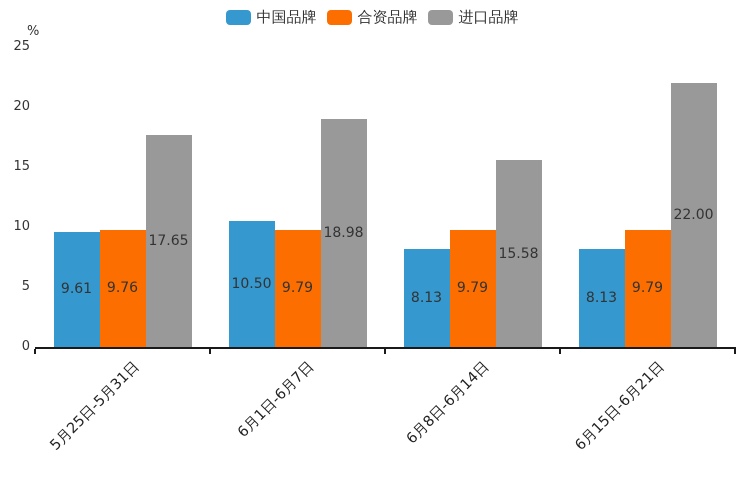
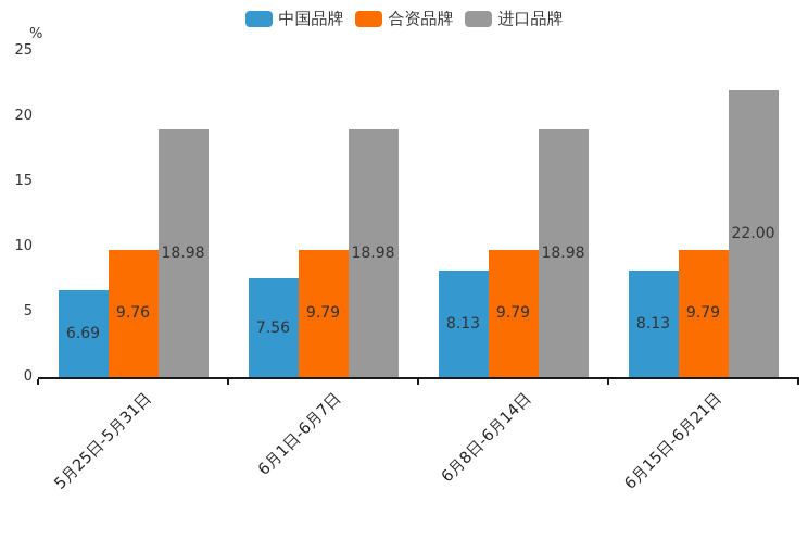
中国品牌/5月25日-5月31日: 9.61 -> 6.69
进口品牌/5月25日-5月31日: 17.65 -> 18.98
中国品牌/6月1日-6月7日: 10.50 -> 7.56
进口品牌/6月8日-6月14日: 15.58 -> 18.98
